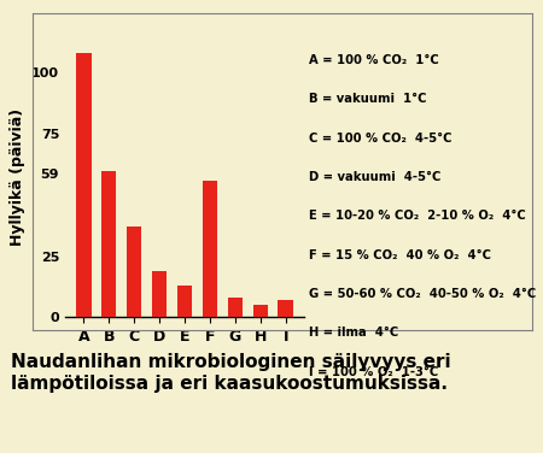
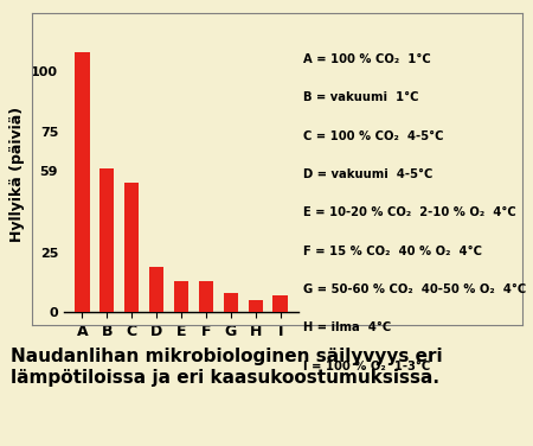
C: 37 -> 54
F: 56 -> 13
